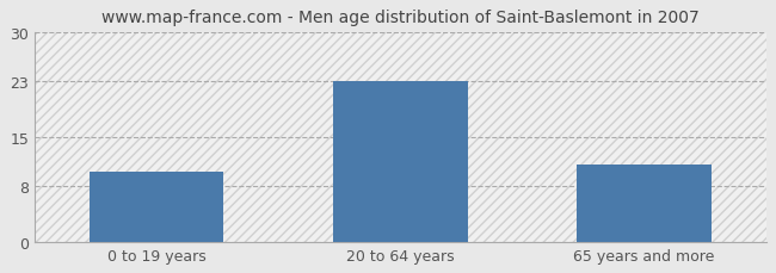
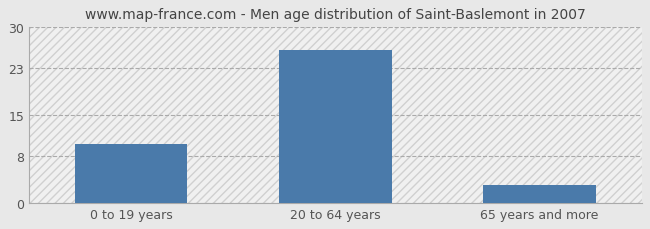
20 to 64 years: 23 -> 26
65 years and more: 11 -> 3
